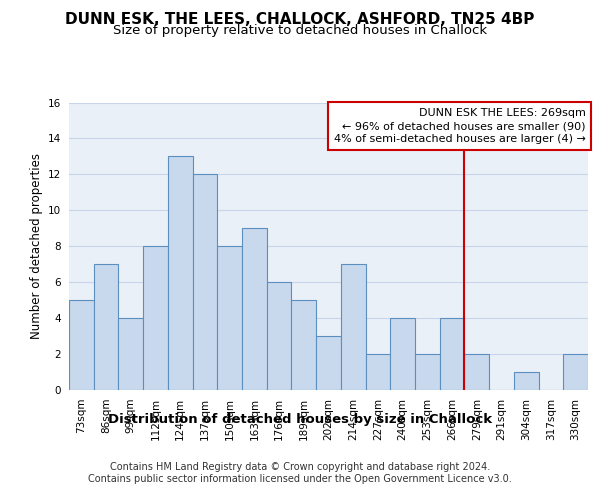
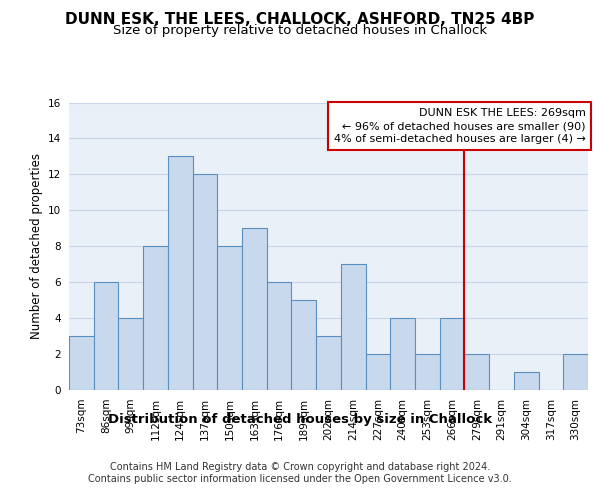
73sqm: 5 -> 3
86sqm: 7 -> 6
